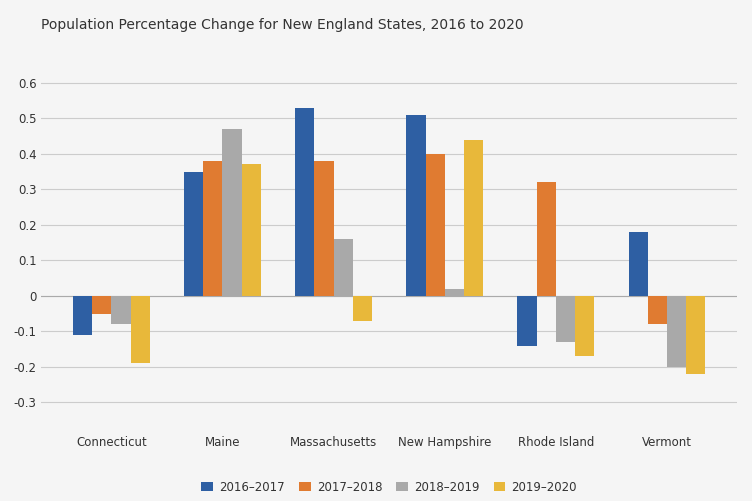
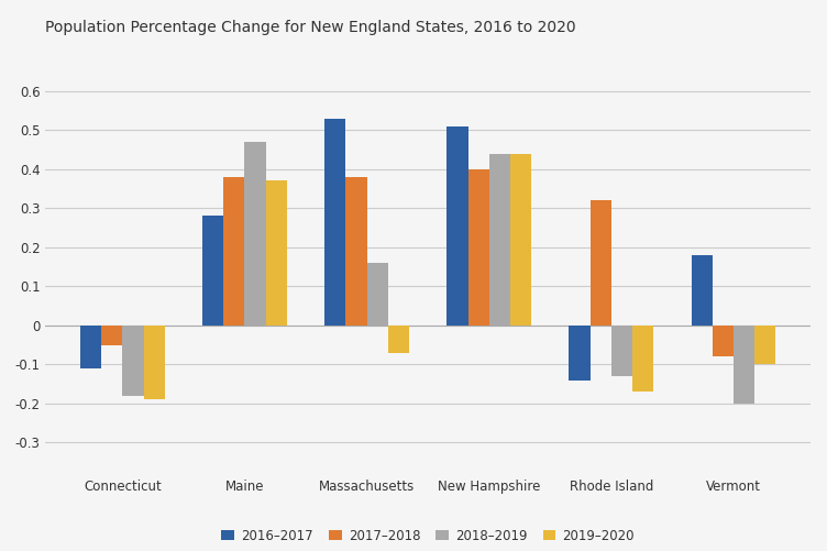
2018–2019/Connecticut: -0.08 -> -0.18
2016–2017/Maine: 0.35 -> 0.28
2018–2019/New Hampshire: 0.02 -> 0.44
2019–2020/Vermont: -0.22 -> -0.10
